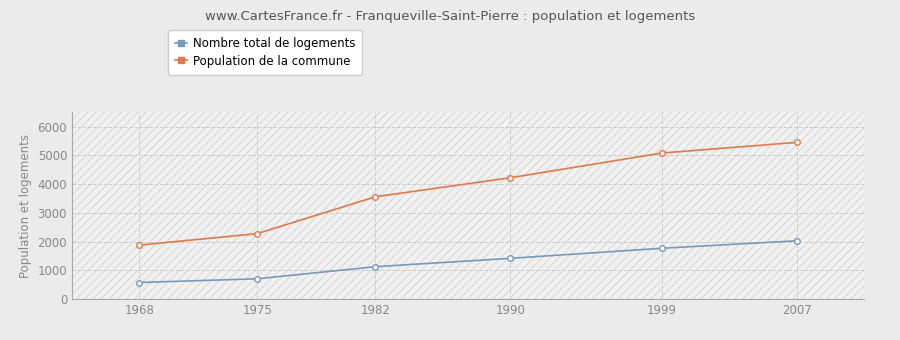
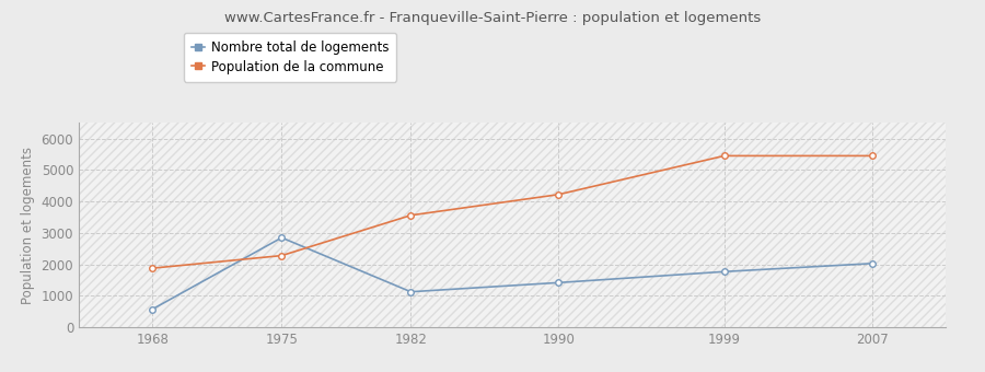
Nombre total de logements/1975: 710 -> 2850
Population de la commune/1999: 5080 -> 5450
